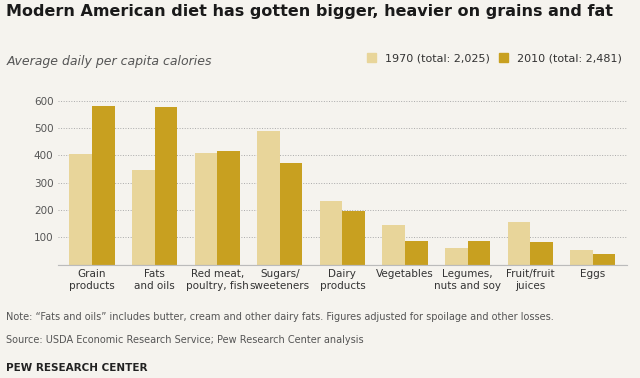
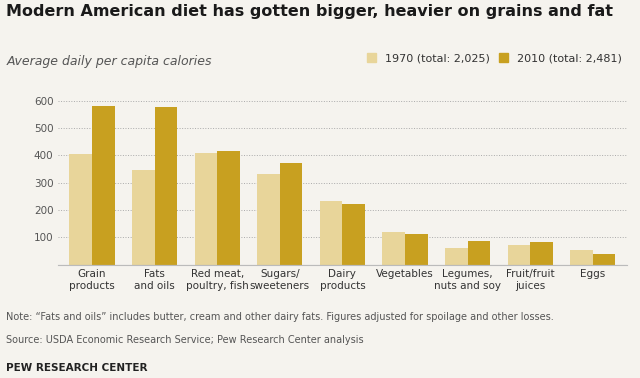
1970 (total: 2,025)/Sugars/ sweeteners: 490 -> 333
2010 (total: 2,481)/Dairy products: 195 -> 220
1970 (total: 2,025)/Vegetables: 145 -> 118
2010 (total: 2,481)/Vegetables: 85 -> 112
1970 (total: 2,025)/Fruit/fruit juices: 155 -> 70
